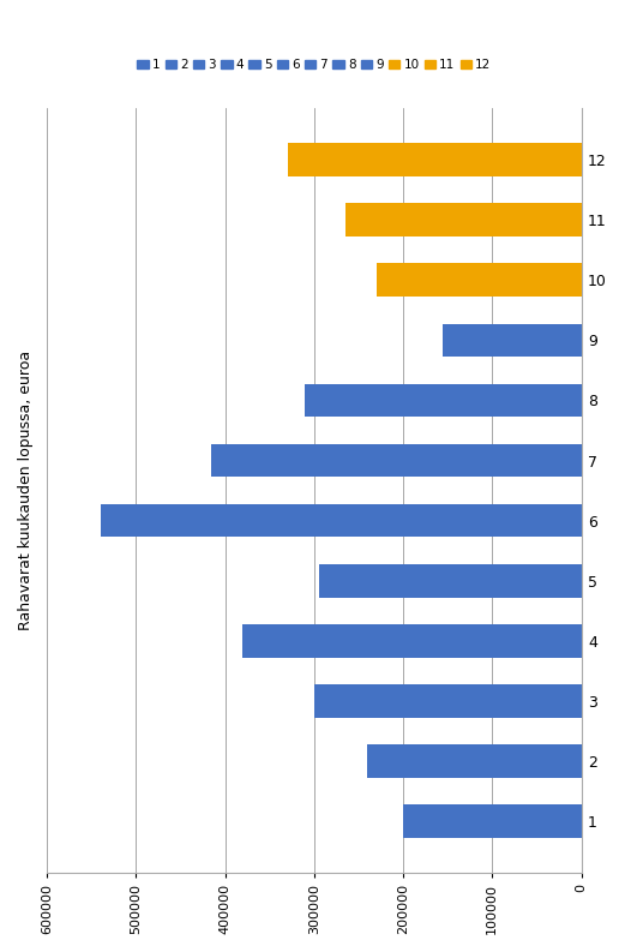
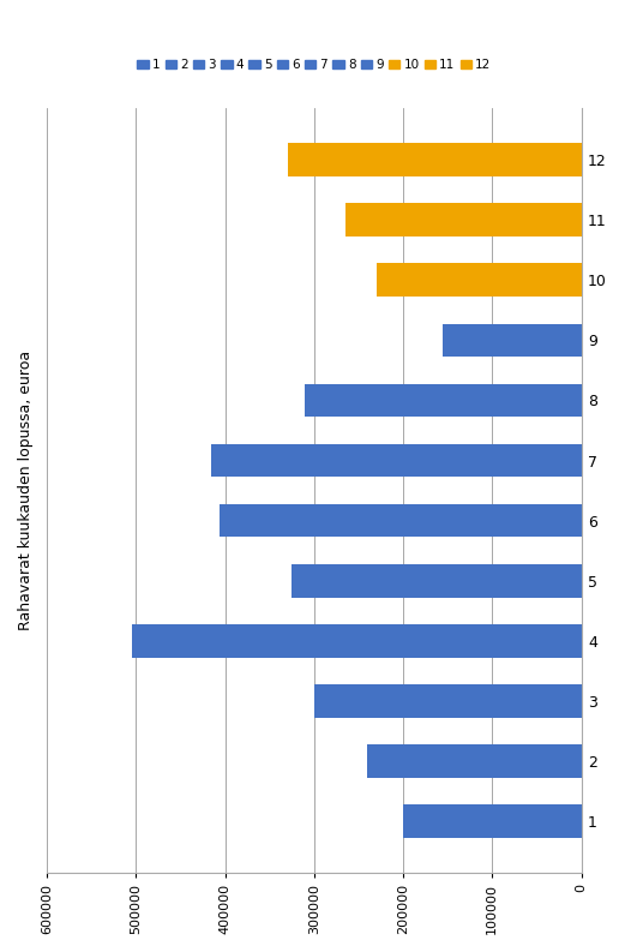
6: 540000 -> 406000
5: 295000 -> 326000
4: 380000 -> 504000
